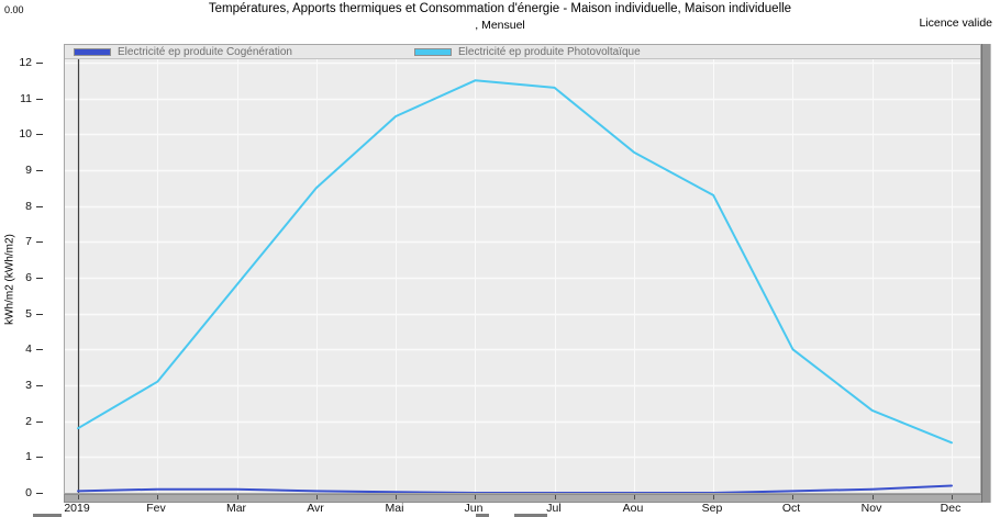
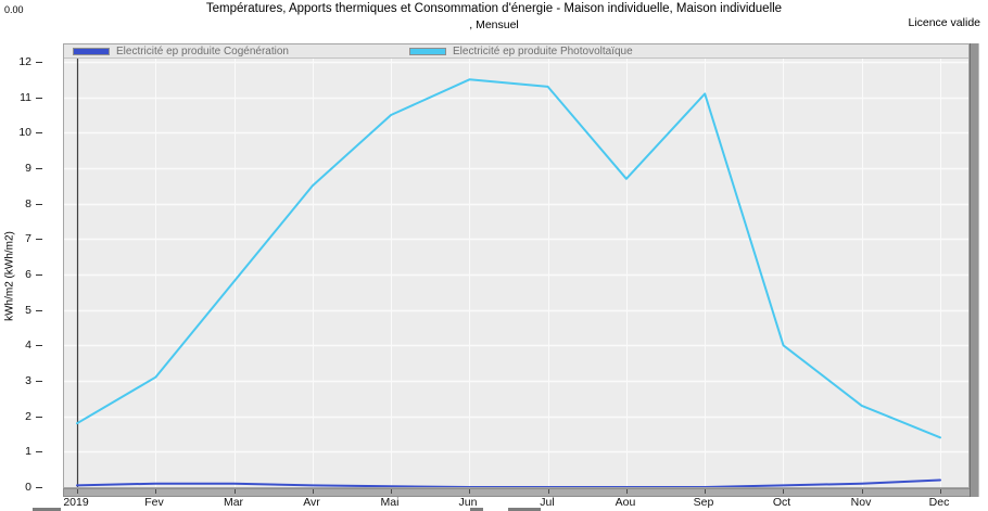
Electricité ep produite Photovoltaïque/Aou: 9.5 -> 8.7
Electricité ep produite Photovoltaïque/Sep: 8.3 -> 11.1
